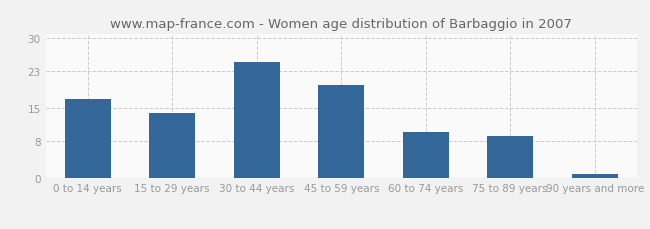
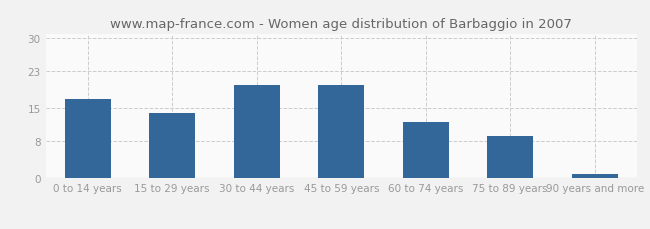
30 to 44 years: 25 -> 20
60 to 74 years: 10 -> 12
